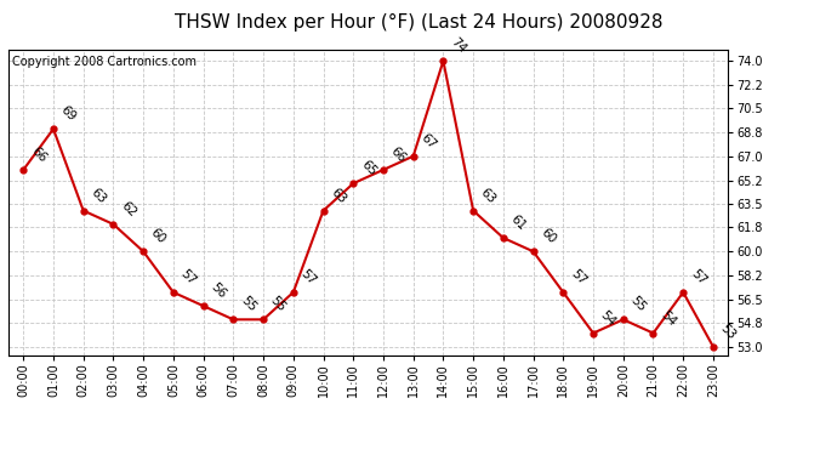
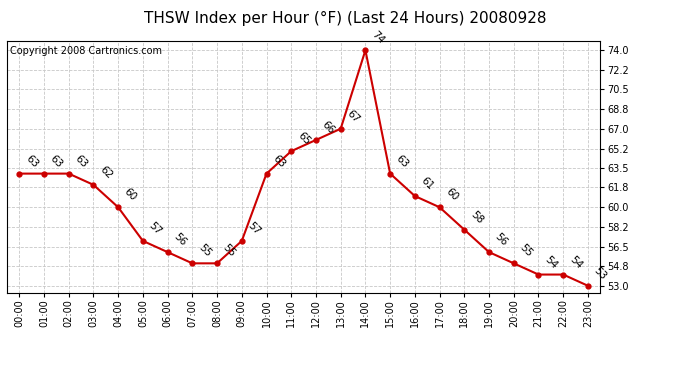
00:00: 66 -> 63
01:00: 69 -> 63
18:00: 57 -> 58
19:00: 54 -> 56
22:00: 57 -> 54
